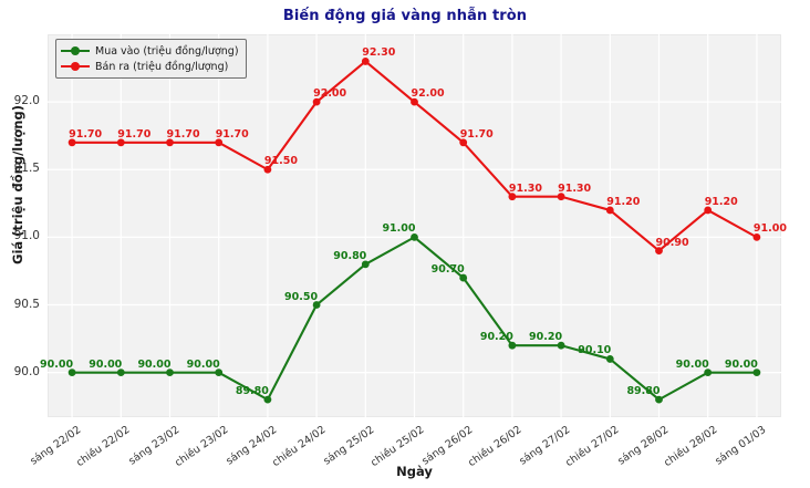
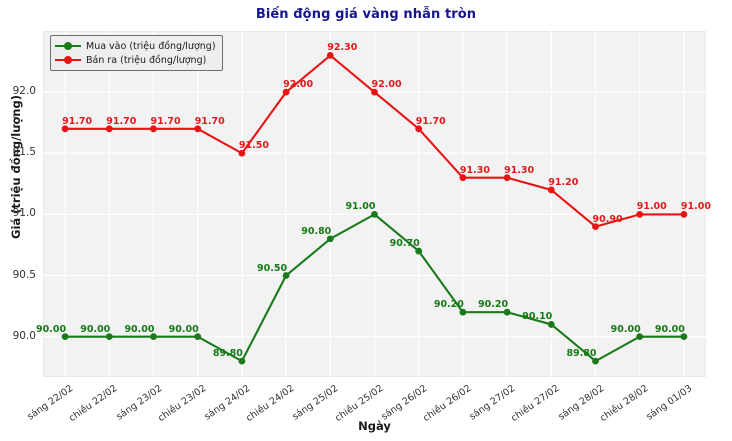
Bán ra (triệu đồng/lượng)/chiều 28/02: 91.20 -> 91.00
